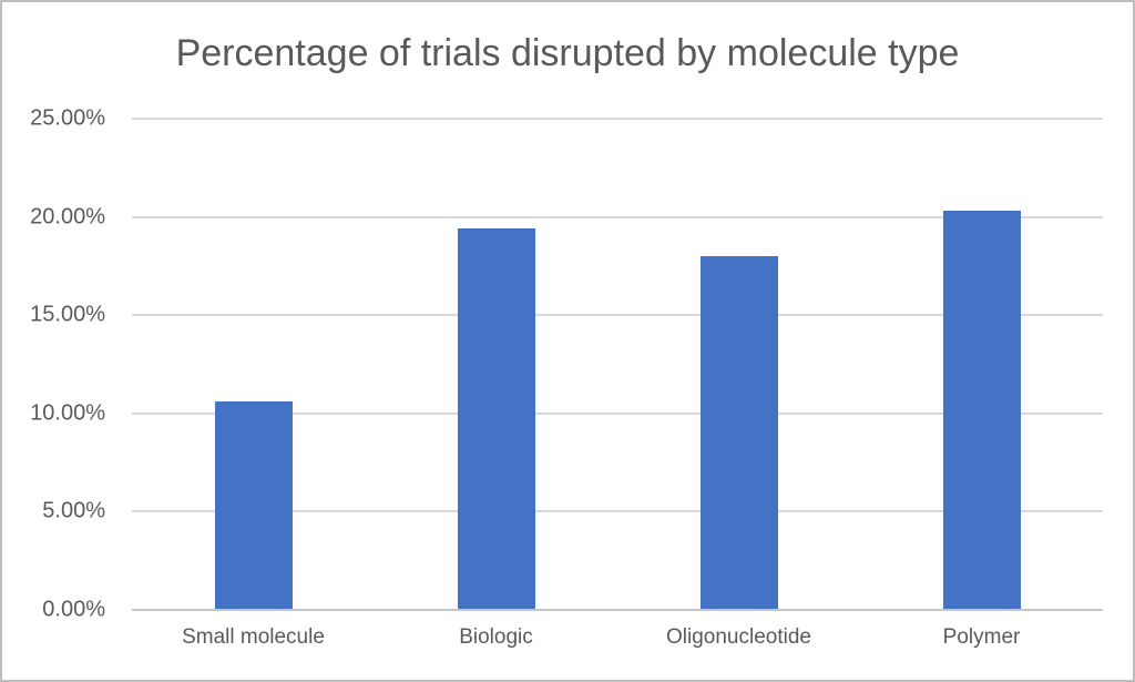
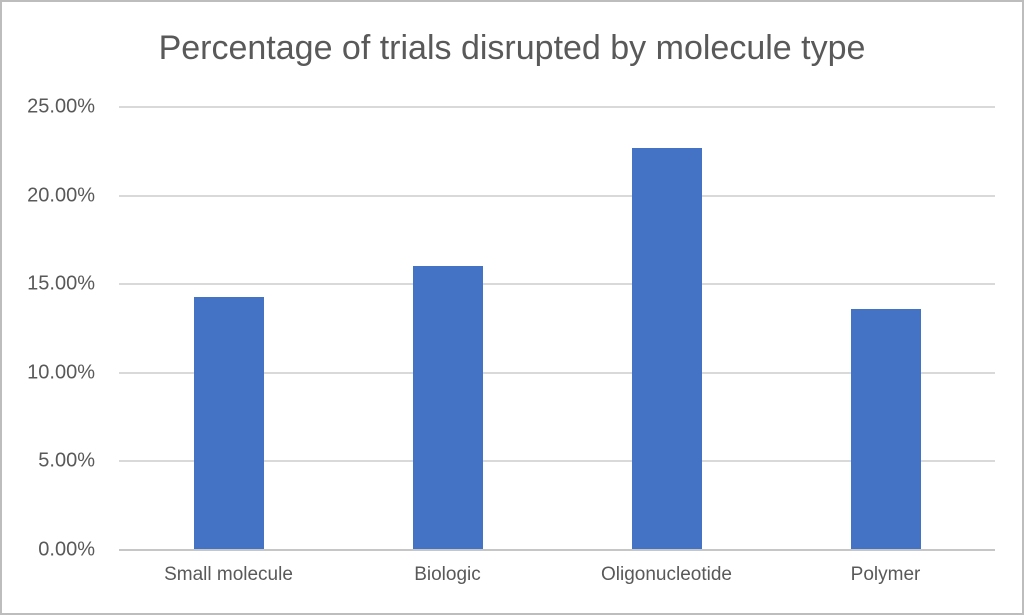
Small molecule: 10.6% -> 14.3%
Biologic: 19.4% -> 16.0%
Oligonucleotide: 18.0% -> 22.7%
Polymer: 20.3% -> 13.6%
